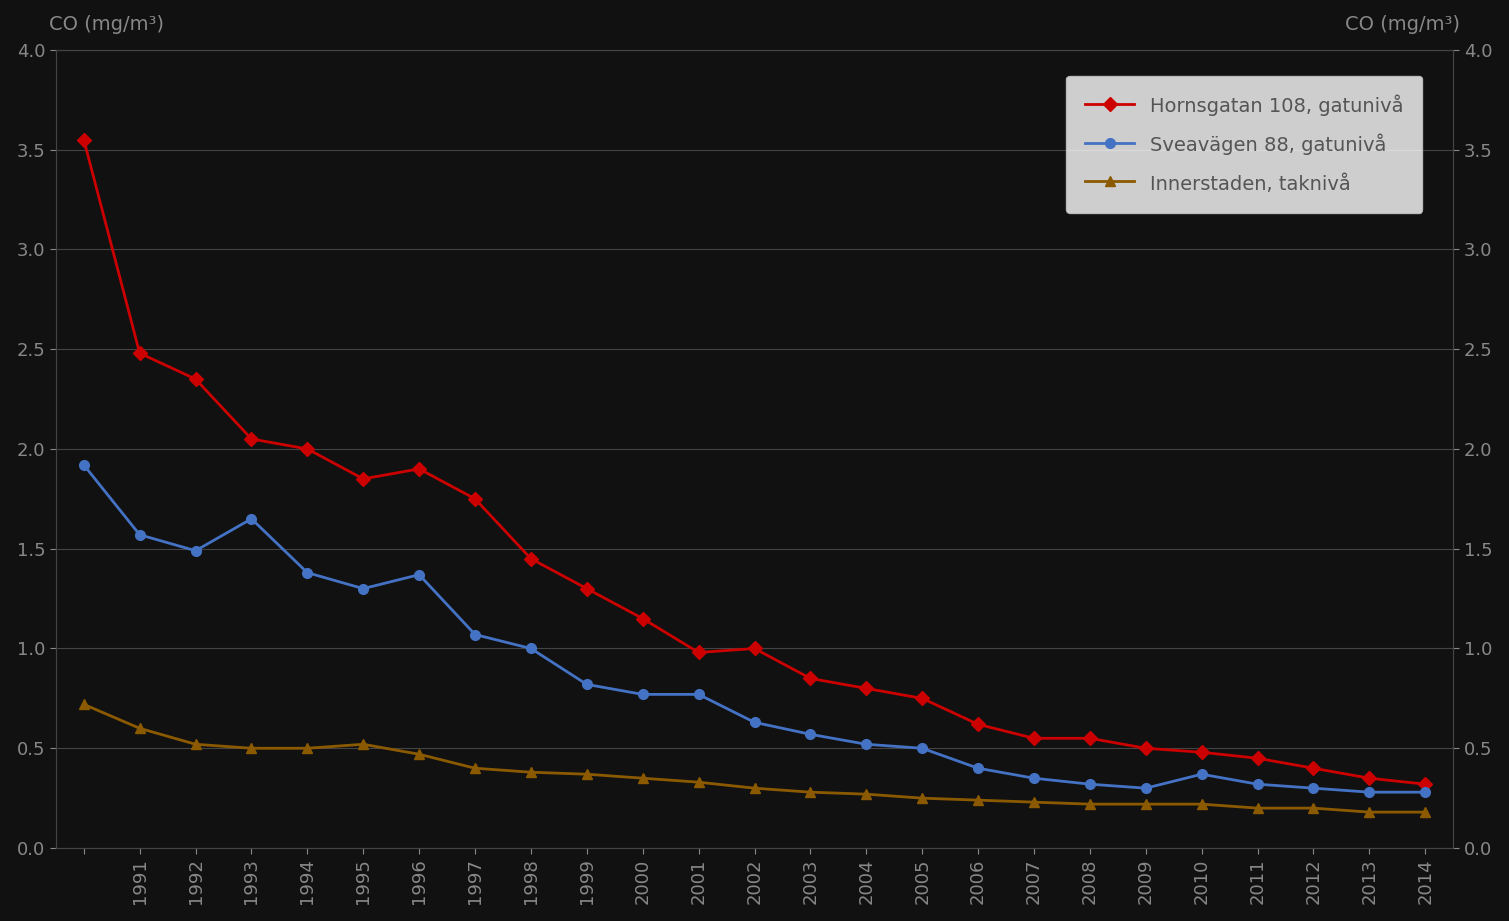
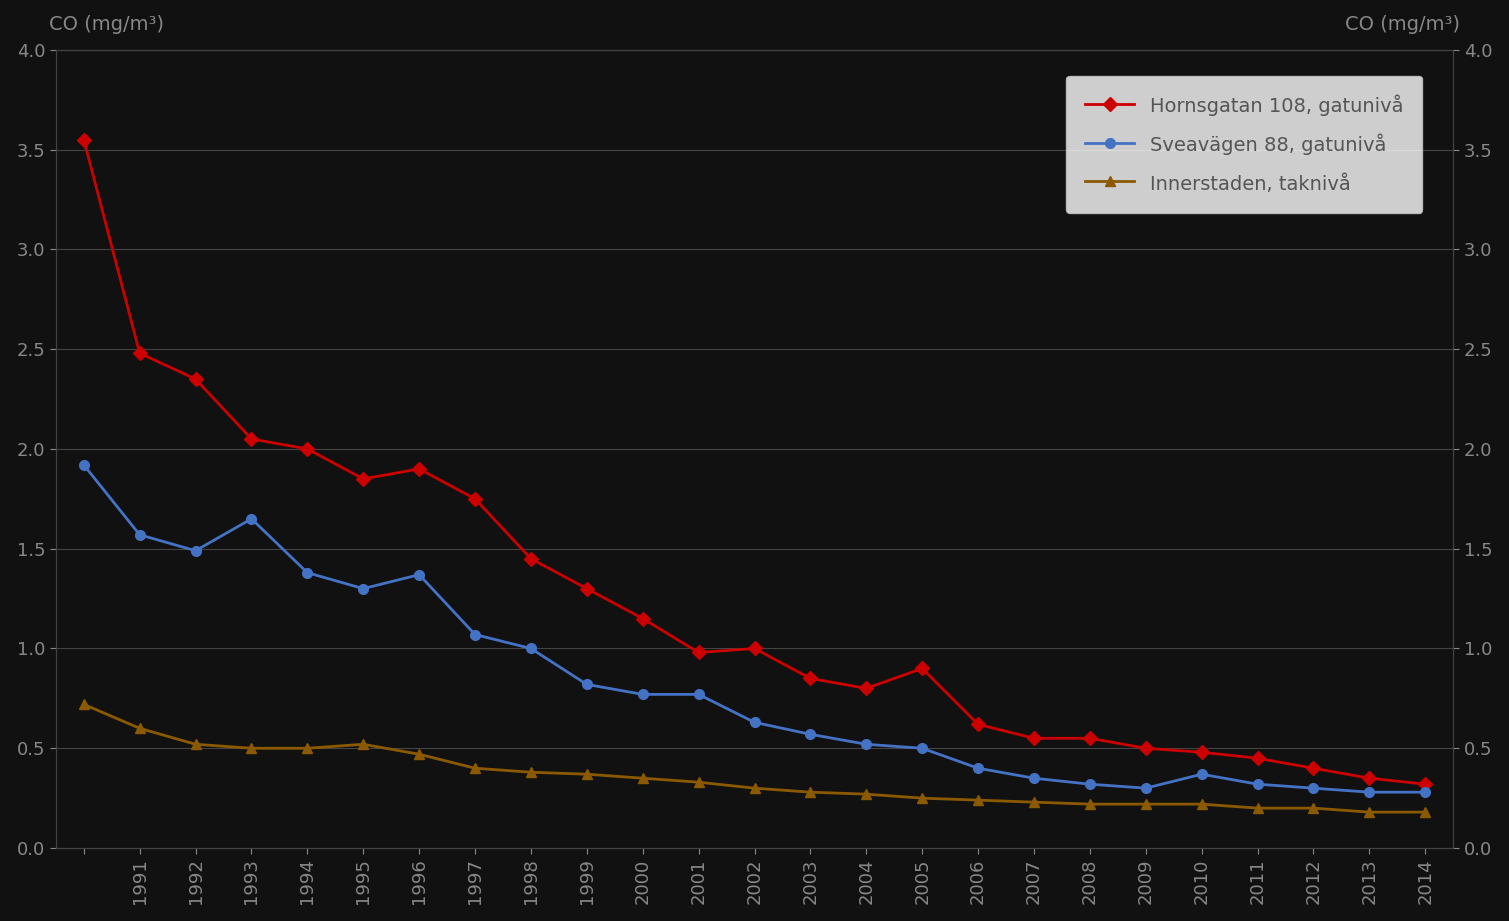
Hornsgatan 108, gatunivå/2005: 0.75 -> 0.90
